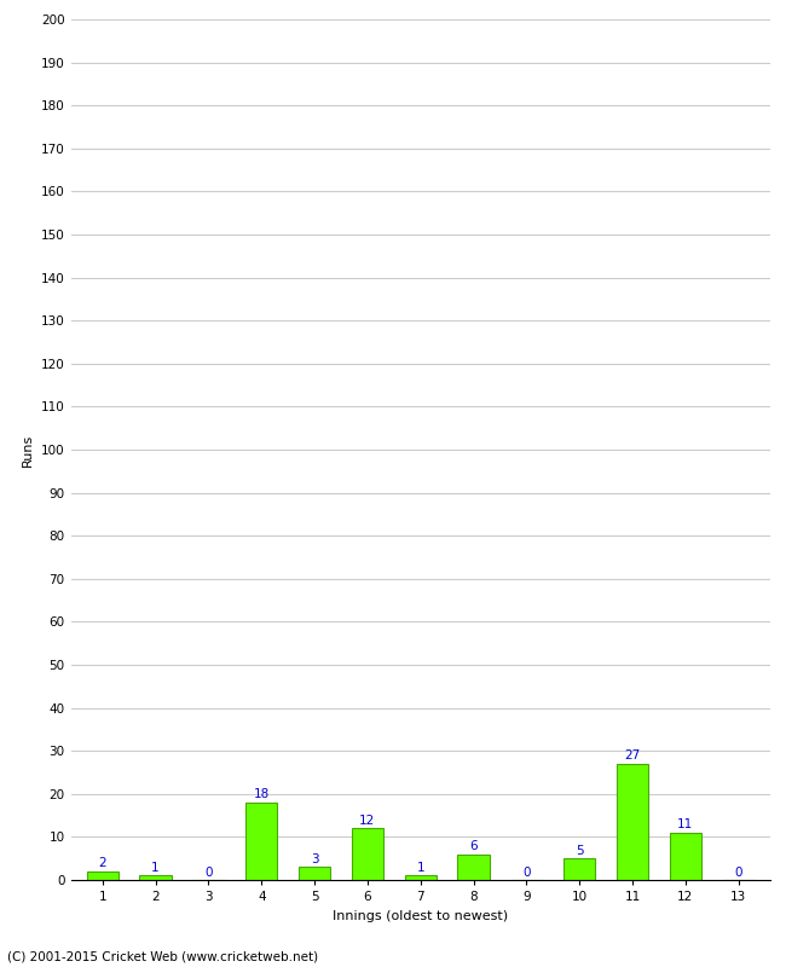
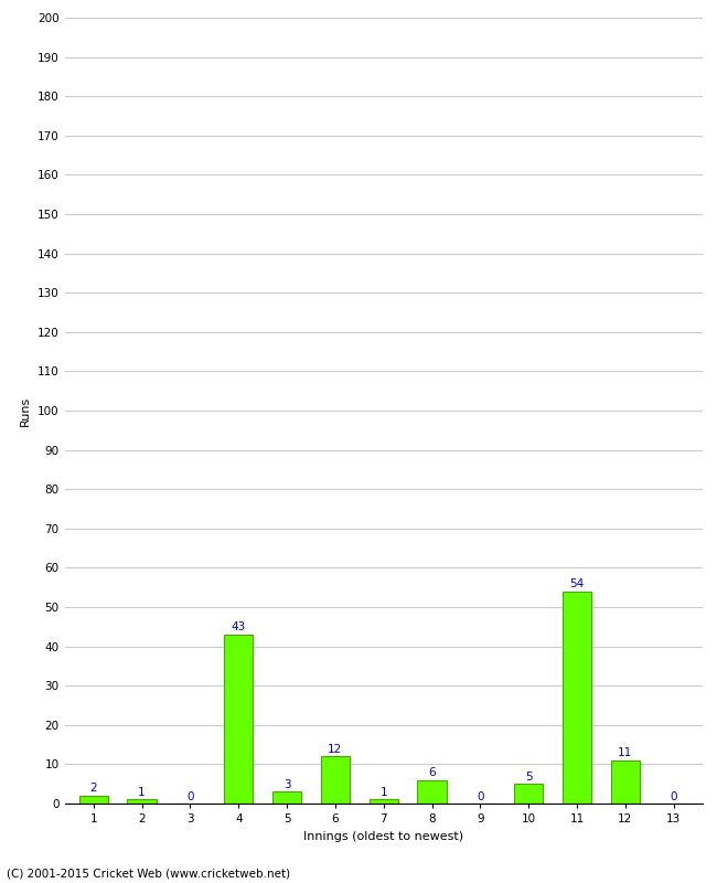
4: 18 -> 43
11: 27 -> 54
